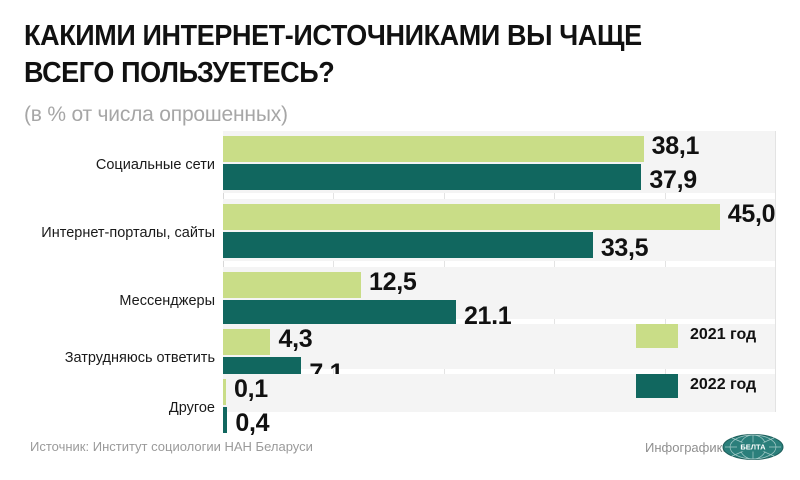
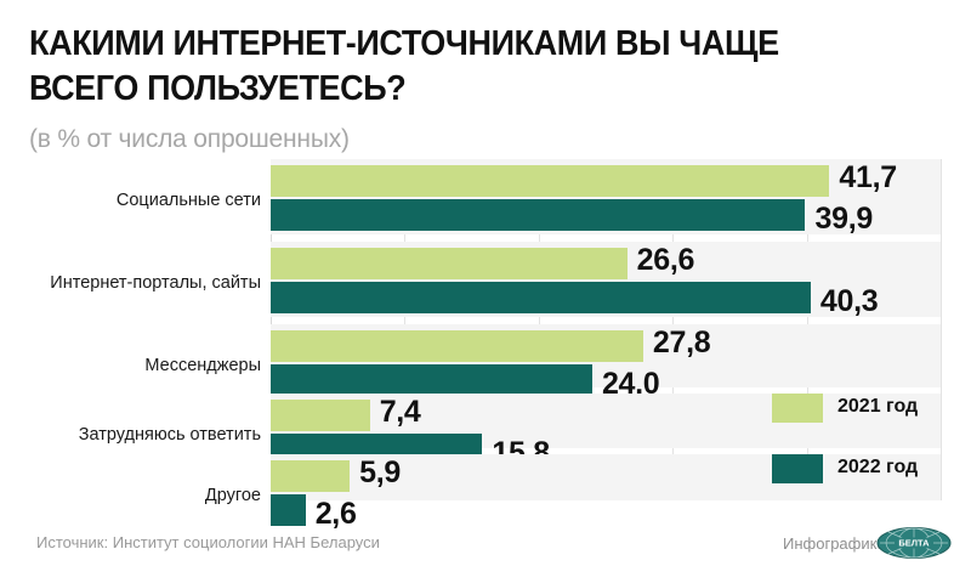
2021 год/Социальные сети: 38,1 -> 41,7
2022 год/Социальные сети: 37,9 -> 39,9
2021 год/Интернет-порталы, сайты: 45,0 -> 26,6
2022 год/Интернет-порталы, сайты: 33,5 -> 40,3
2021 год/Мессенджеры: 12,5 -> 27,8
2022 год/Мессенджеры: 21,1 -> 24,0
2021 год/Затрудняюсь ответить: 4,3 -> 7,4
2022 год/Затрудняюсь ответить: 7,1 -> 15,8
2021 год/Другое: 0,1 -> 5,9
2022 год/Другое: 0,4 -> 2,6
